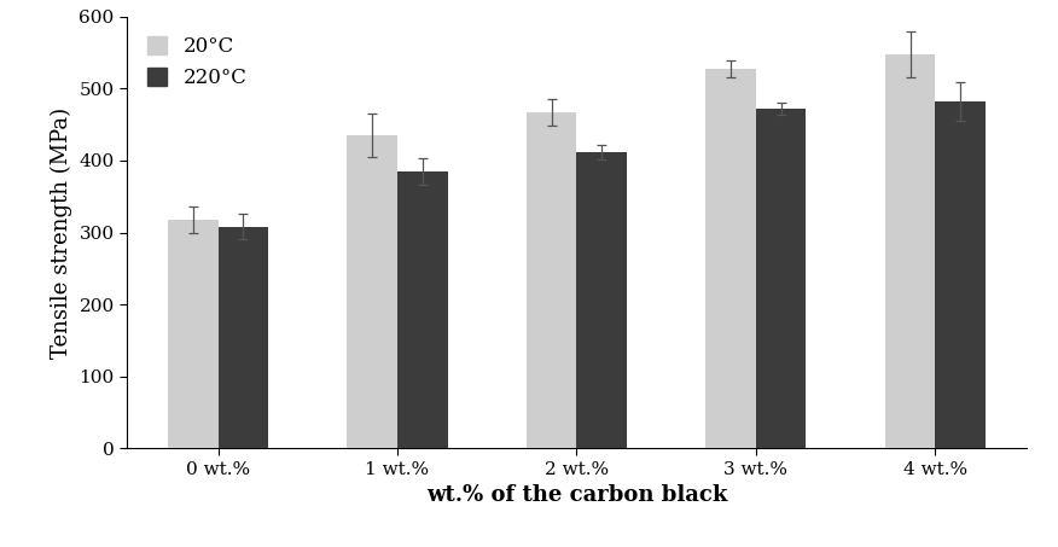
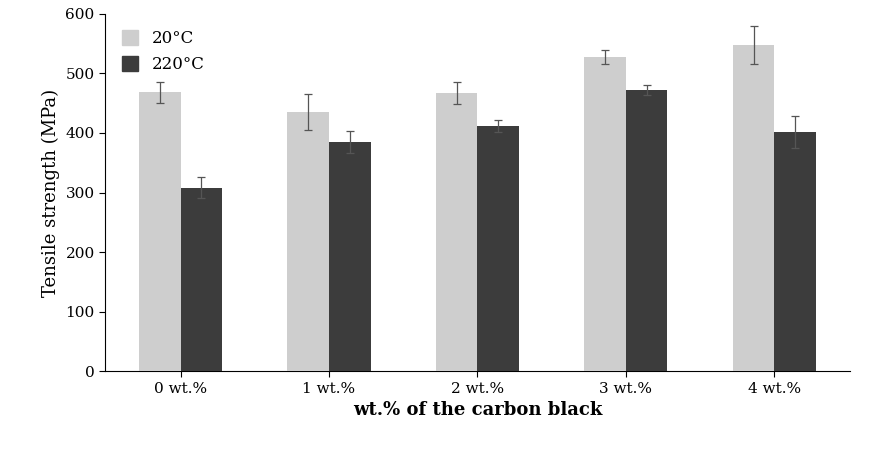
20°C/0 wt.%: 318 -> 468
220°C/4 wt.%: 482 -> 402
